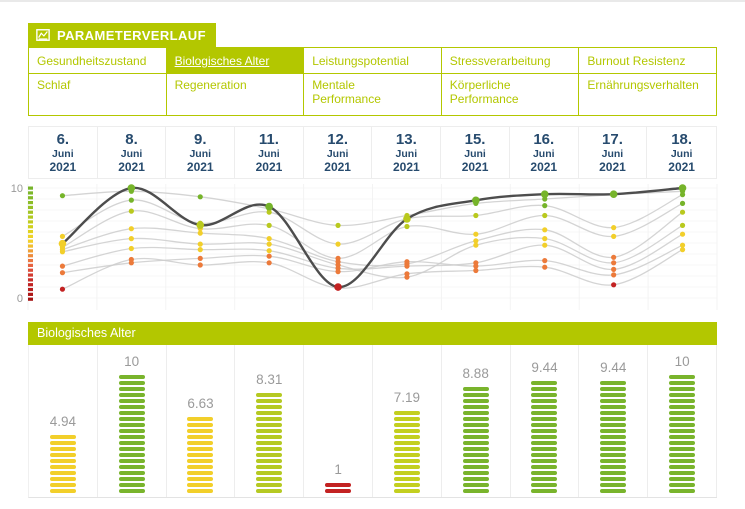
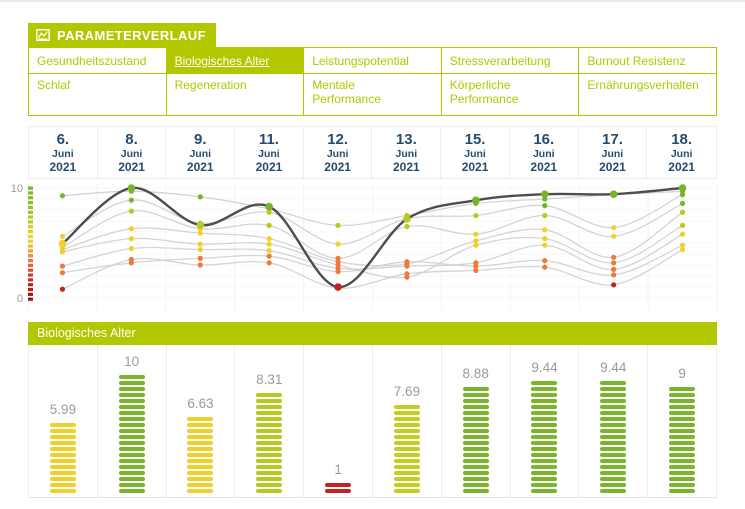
Biologisches Alter/6. Juni 2021: 4.94 -> 5.99
Biologisches Alter/13. Juni 2021: 7.19 -> 7.69
Biologisches Alter/18. Juni 2021: 10 -> 9
